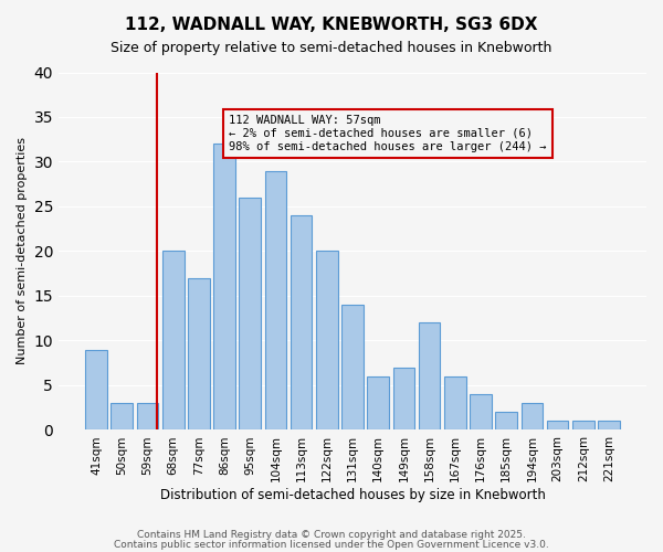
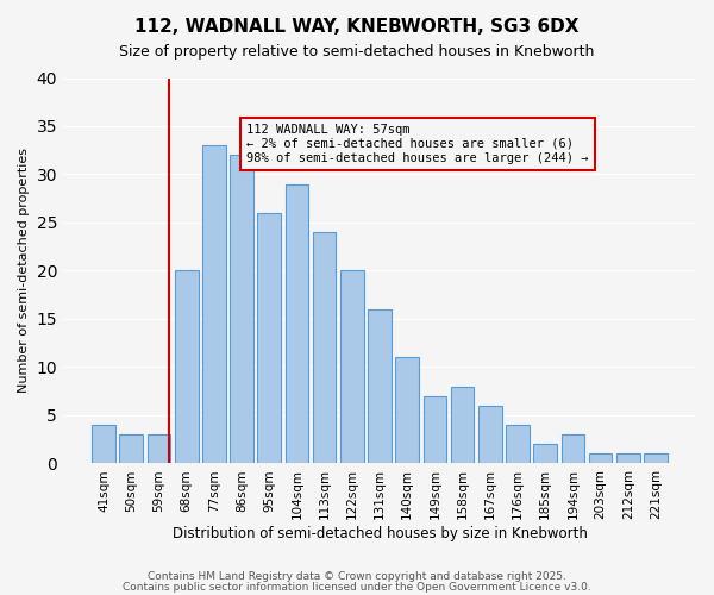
41sqm: 9 -> 4
77sqm: 17 -> 33
131sqm: 14 -> 16
140sqm: 6 -> 11
158sqm: 12 -> 8
